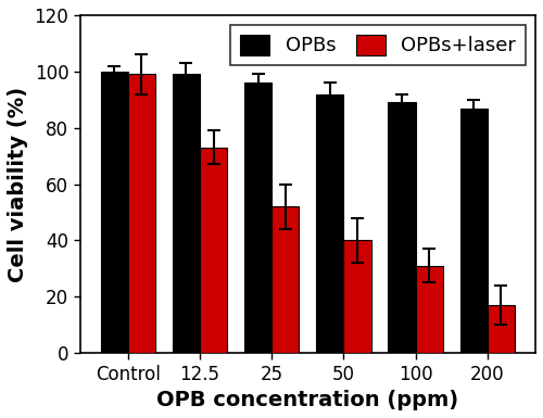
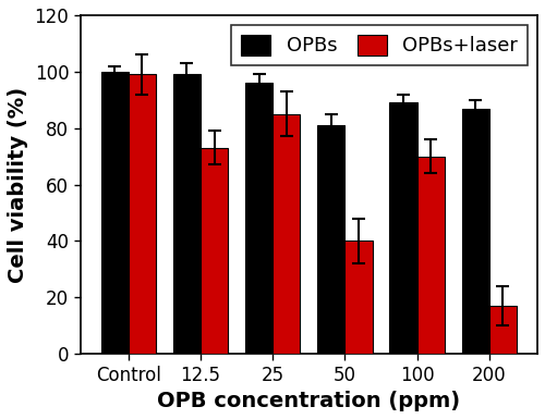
OPBs+laser/25: 52 -> 85
OPBs/50: 92 -> 81
OPBs+laser/100: 31 -> 70
